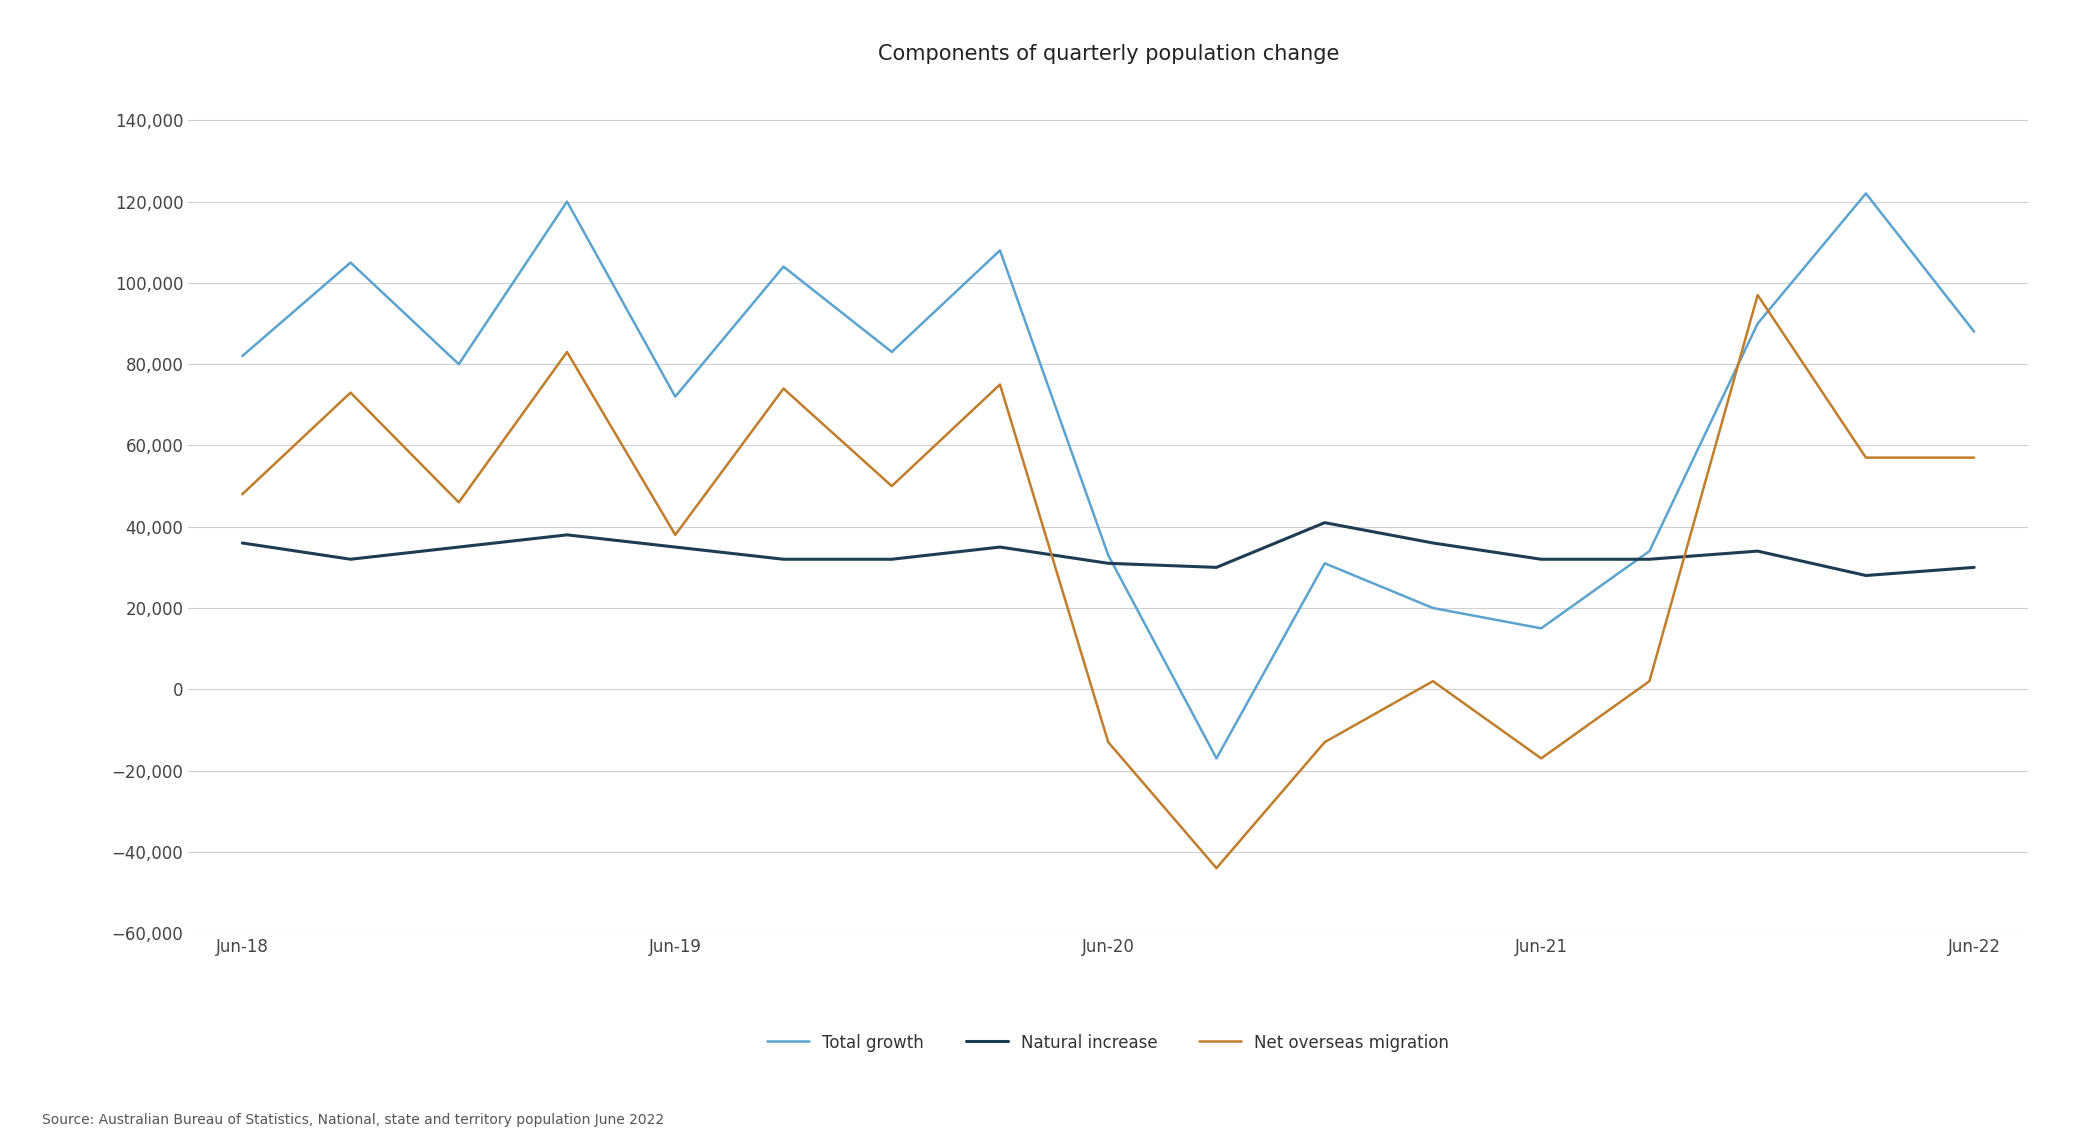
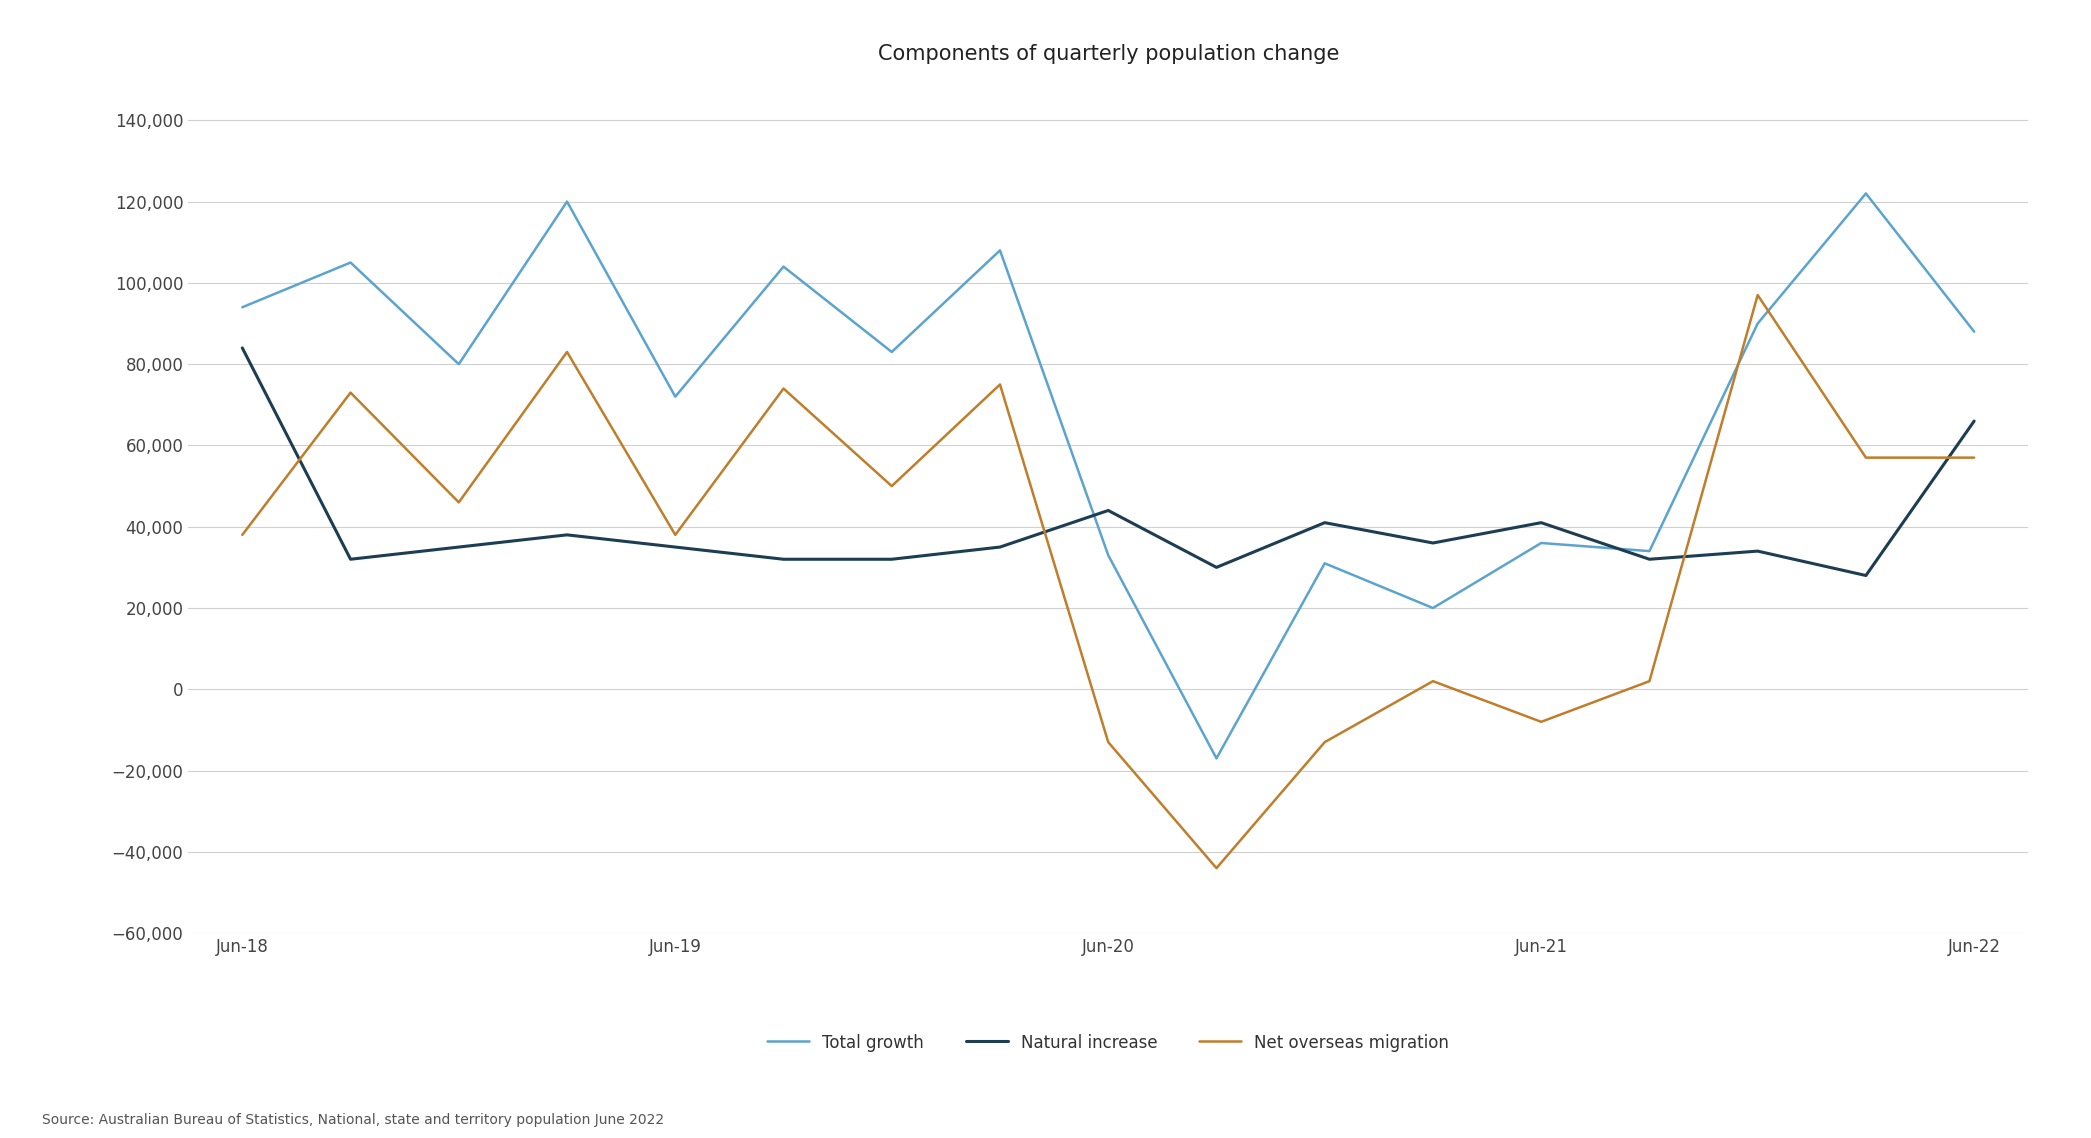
Total growth/Jun-18: 82,000 -> 94,000
Natural increase/Jun-18: 36,000 -> 84,000
Net overseas migration/Jun-18: 48,000 -> 38,000
Natural increase/Jun-20: 31,000 -> 44,000
Total growth/Jun-21: 15,000 -> 36,000
Natural increase/Jun-21: 32,000 -> 41,000
Net overseas migration/Jun-21: -17,000 -> -8,000
Natural increase/Jun-22: 30,000 -> 66,000
